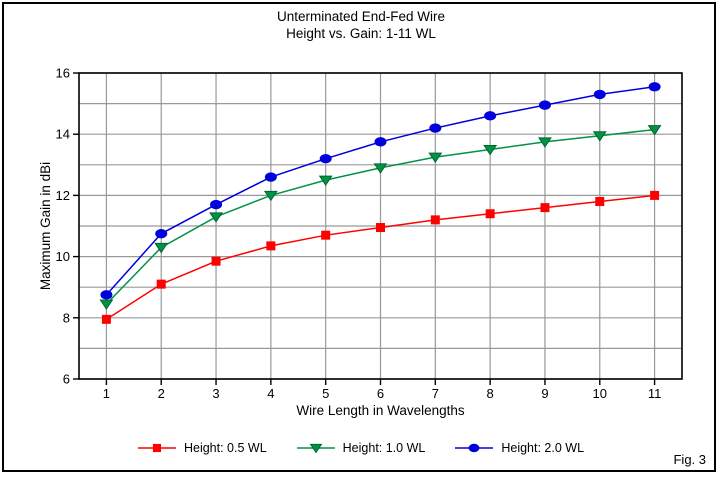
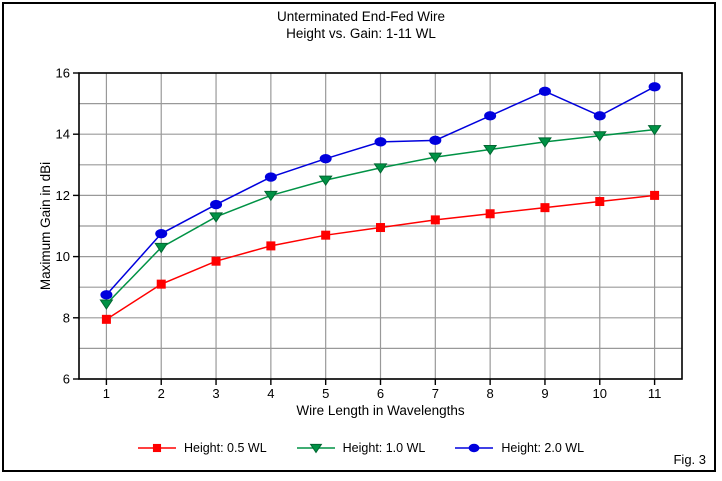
Height: 2.0 WL/7: 14.2 -> 13.8
Height: 2.0 WL/9: 14.9 -> 15.4
Height: 2.0 WL/10: 15.3 -> 14.6
